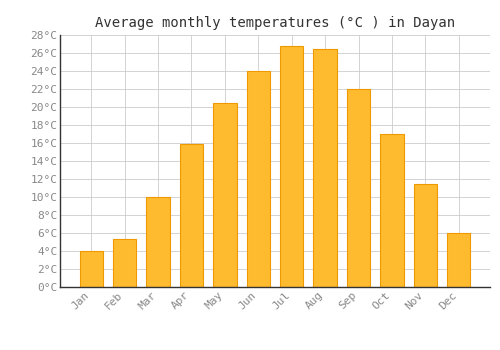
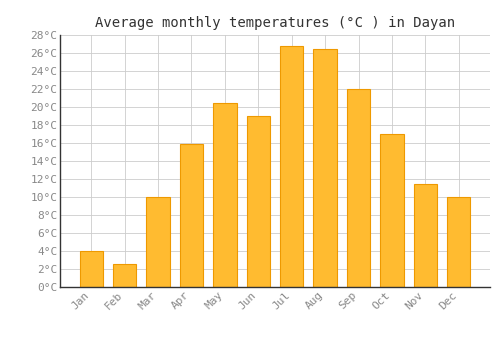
Feb: 5.3°C -> 2.6°C
Jun: 24.0°C -> 19.0°C
Dec: 6.0°C -> 10.0°C
